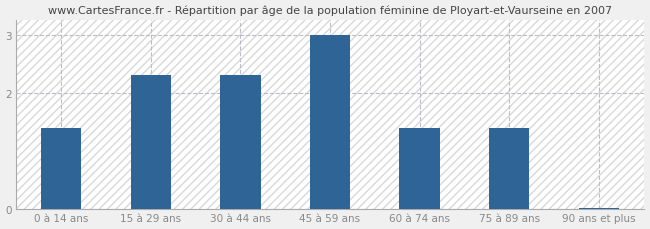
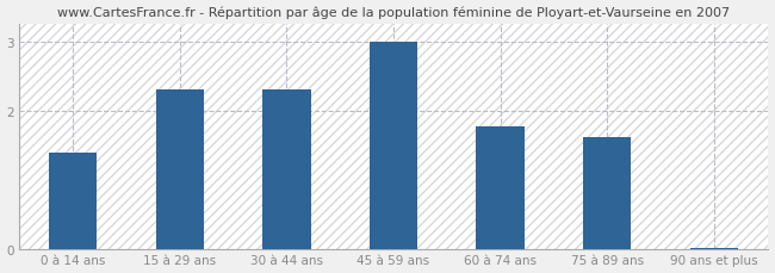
60 à 74 ans: 1.40 -> 1.78
75 à 89 ans: 1.40 -> 1.62
